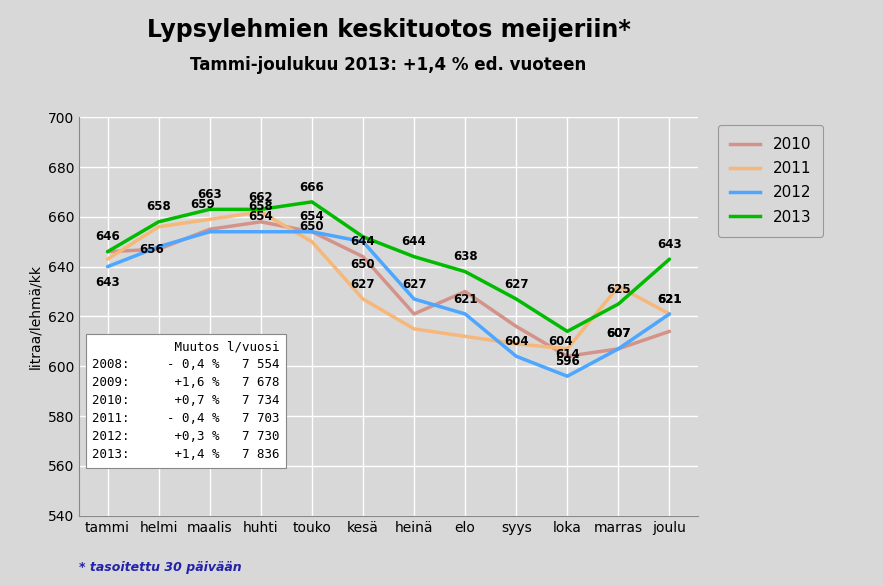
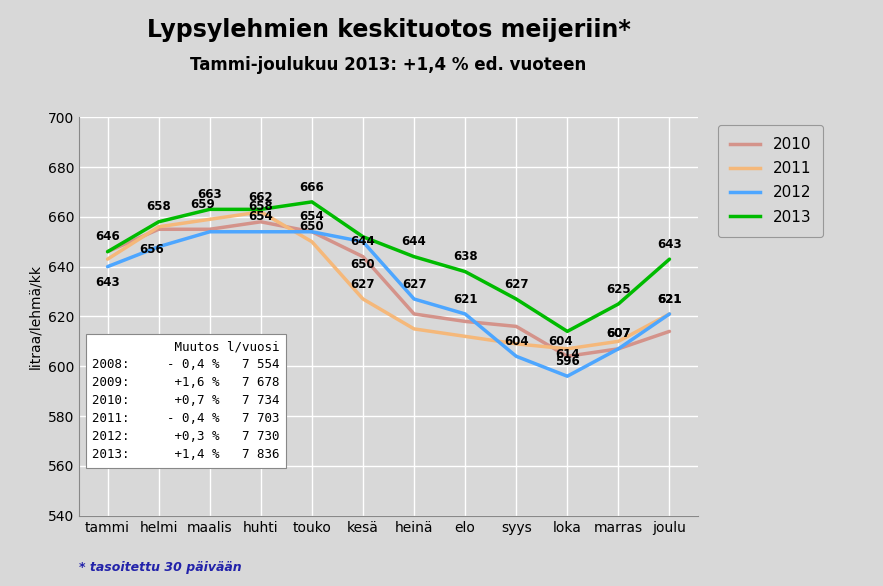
2010/helmi: 647 -> 655
2010/elo: 630 -> 618
2011/marras: 632 -> 610
